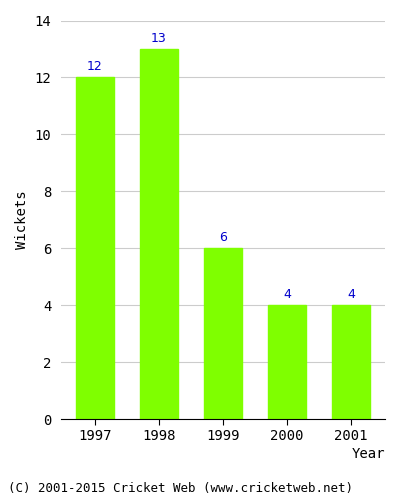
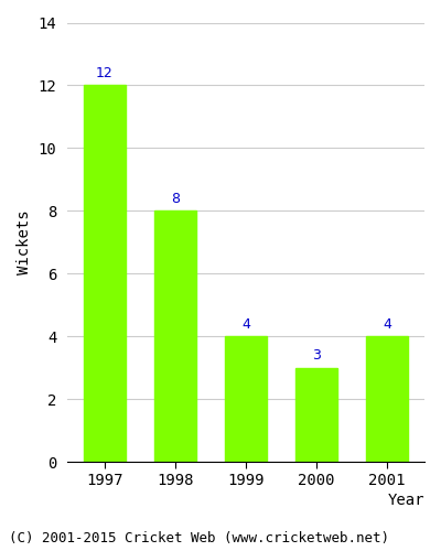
1998: 13 -> 8
1999: 6 -> 4
2000: 4 -> 3
